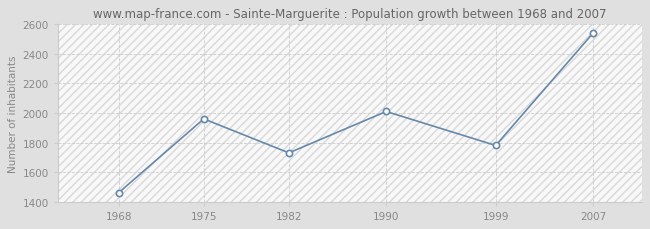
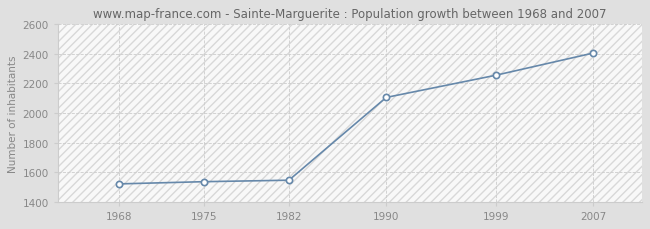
1968: 1460 -> 1520
1975: 1960 -> 1540
1982: 1730 -> 1540
1990: 2010 -> 2100
1999: 1780 -> 2260
2007: 2540 -> 2400
